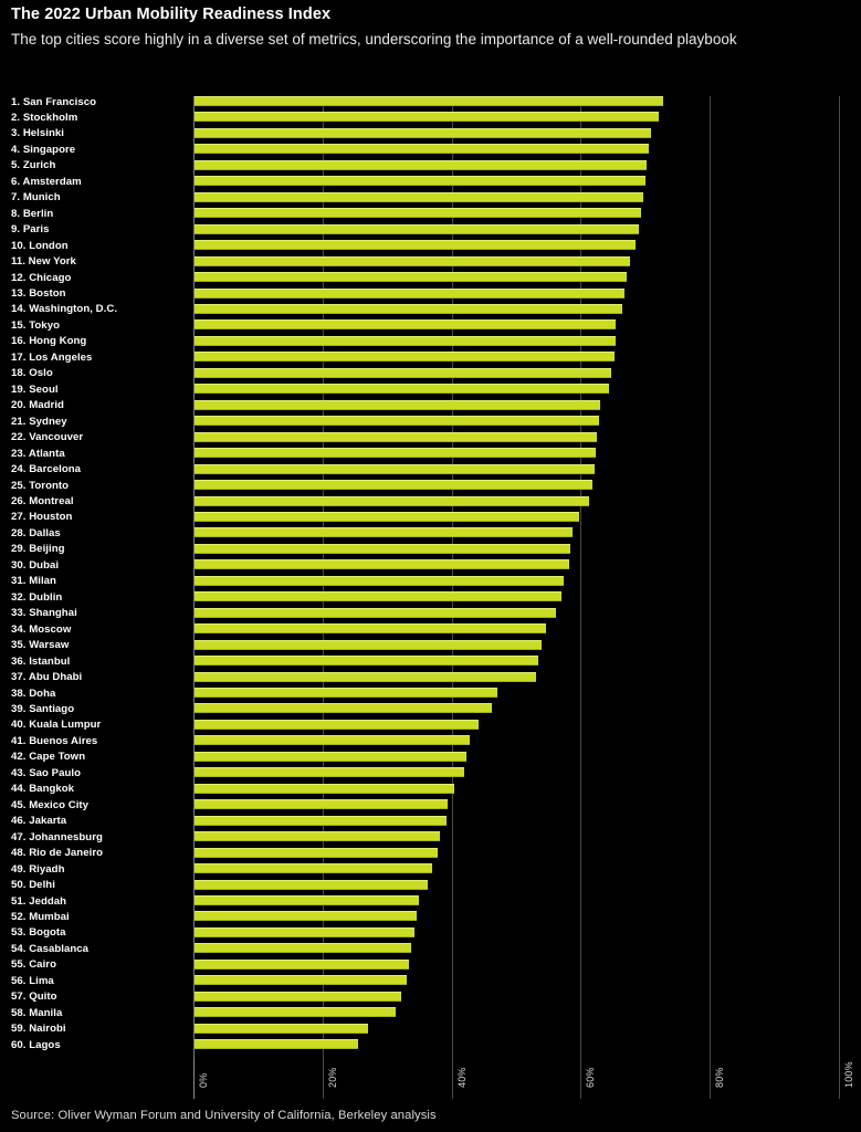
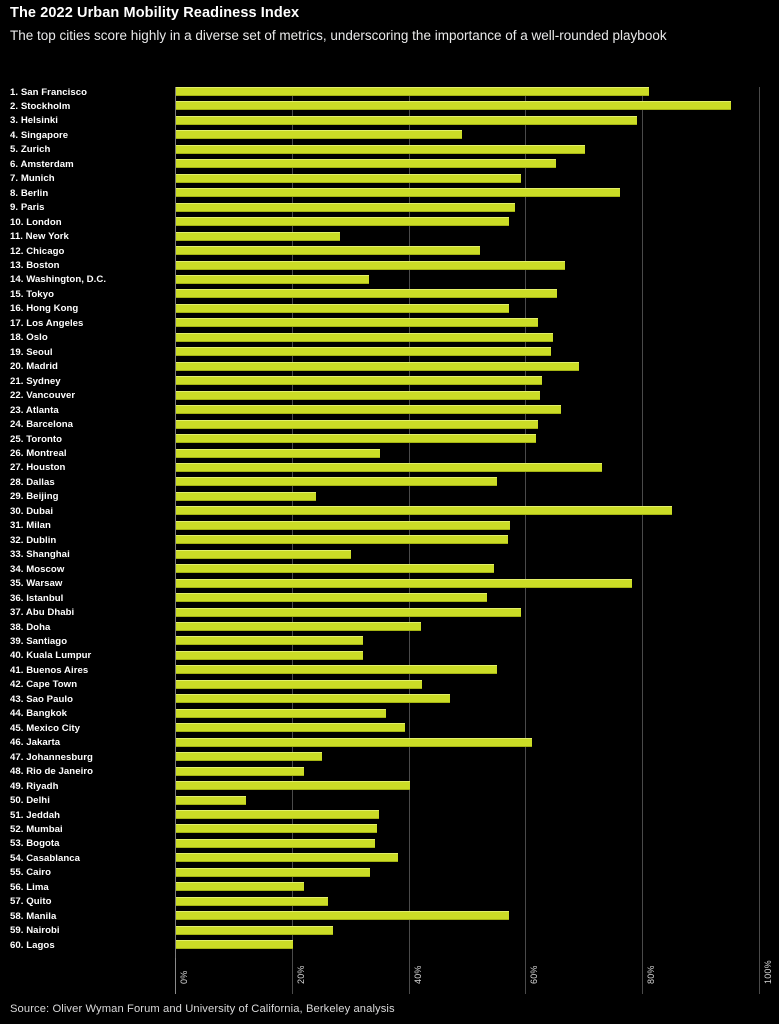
1. San Francisco: 73% -> 81%
2. Stockholm: 72% -> 95%
3. Helsinki: 71% -> 79%
4. Singapore: 70% -> 49%
6. Amsterdam: 70% -> 65%
7. Munich: 70% -> 59%
8. Berlin: 69% -> 76%
9. Paris: 69% -> 58%
10. London: 68% -> 57%
11. New York: 68% -> 28%
12. Chicago: 67% -> 52%
14. Washington, D.C.: 66% -> 33%
16. Hong Kong: 65% -> 57%
17. Los Angeles: 65% -> 62%
20. Madrid: 63% -> 69%
23. Atlanta: 62% -> 66%
26. Montreal: 61% -> 35%
27. Houston: 60% -> 73%
28. Dallas: 58% -> 55%
29. Beijing: 58% -> 24%
30. Dubai: 58% -> 85%
33. Shanghai: 56% -> 30%
35. Warsaw: 54% -> 78%
37. Abu Dhabi: 53% -> 59%
38. Doha: 47% -> 42%
39. Santiago: 46% -> 32%
40. Kuala Lumpur: 44% -> 32%
41. Buenos Aires: 43% -> 55%
43. Sao Paulo: 42% -> 47%
44. Bangkok: 40% -> 36%
46. Jakarta: 39% -> 61%
47. Johannesburg: 38% -> 25%
48. Rio de Janeiro: 38% -> 22%
49. Riyadh: 37% -> 40%
50. Delhi: 36% -> 12%
54. Casablanca: 34% -> 38%
56. Lima: 33% -> 22%
57. Quito: 32% -> 26%
58. Manila: 31% -> 57%
60. Lagos: 25% -> 20%
